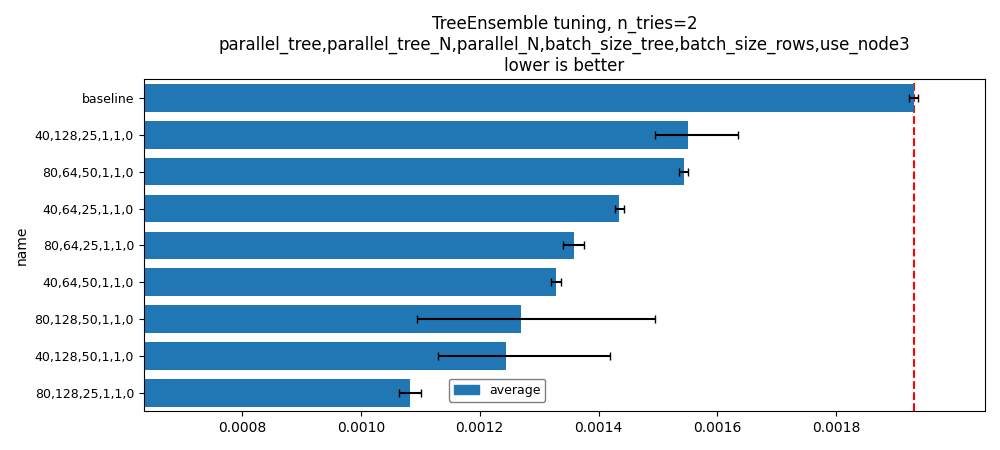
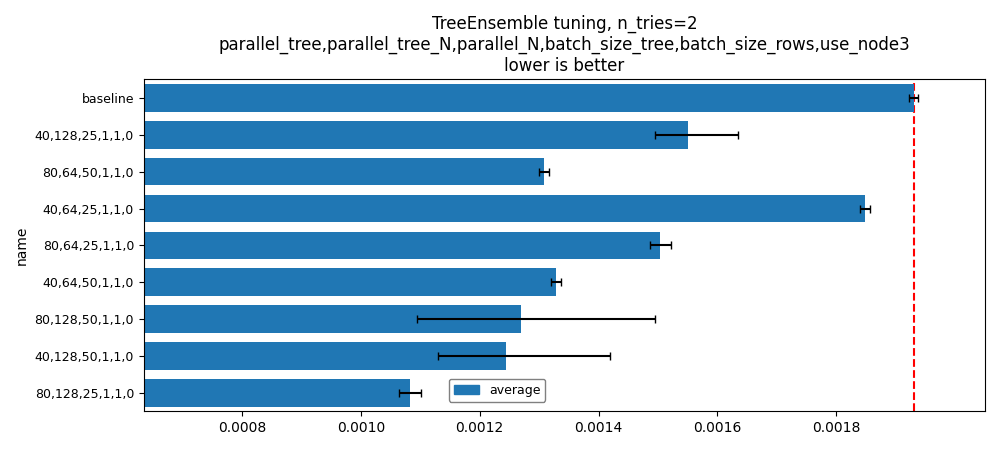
80,64,50,1,1,0: 0.001543 -> 0.001308
40,64,25,1,1,0: 0.001435 -> 0.001848
80,64,25,1,1,0: 0.001358 -> 0.001504
